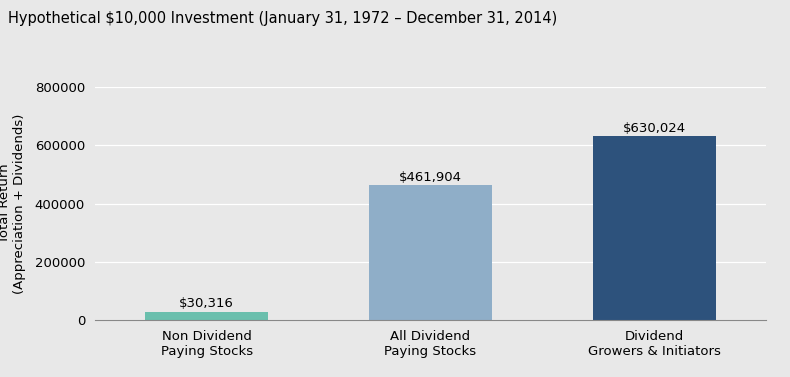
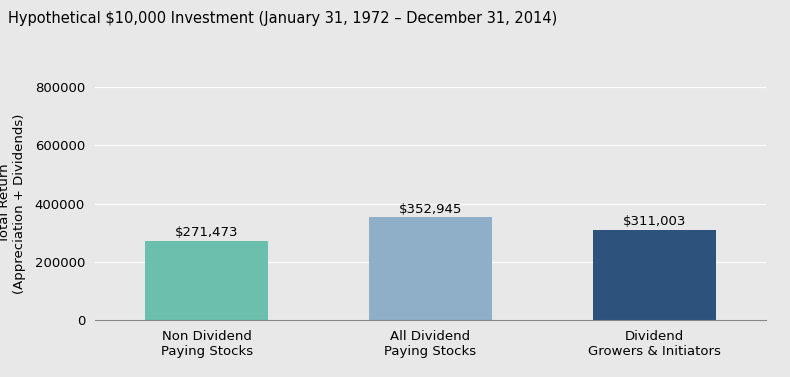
Non Dividend Paying Stocks: $30,316 -> $271,473
All Dividend Paying Stocks: $461,904 -> $352,945
Dividend Growers & Initiators: $630,024 -> $311,003
